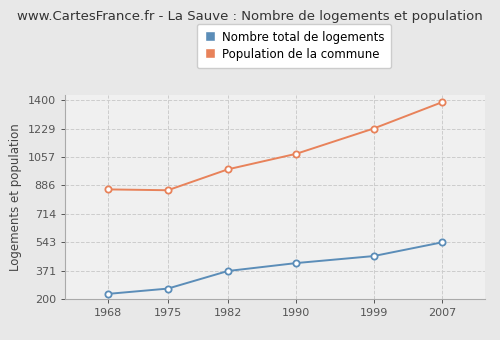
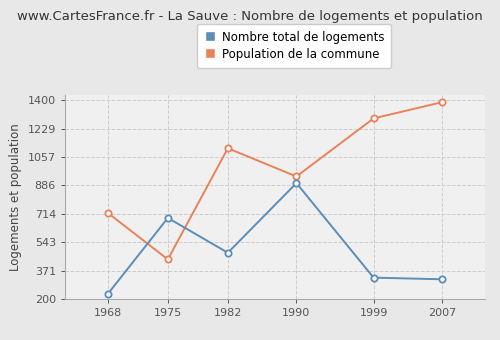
Population de la commune/1968: 860 -> 720
Nombre total de logements/1975: 260 -> 690
Population de la commune/1975: 860 -> 440
Nombre total de logements/1982: 370 -> 480
Population de la commune/1982: 980 -> 1110
Nombre total de logements/1990: 420 -> 900
Population de la commune/1990: 1080 -> 940
Nombre total de logements/1999: 460 -> 330
Population de la commune/1999: 1230 -> 1290
Nombre total de logements/2007: 540 -> 320
